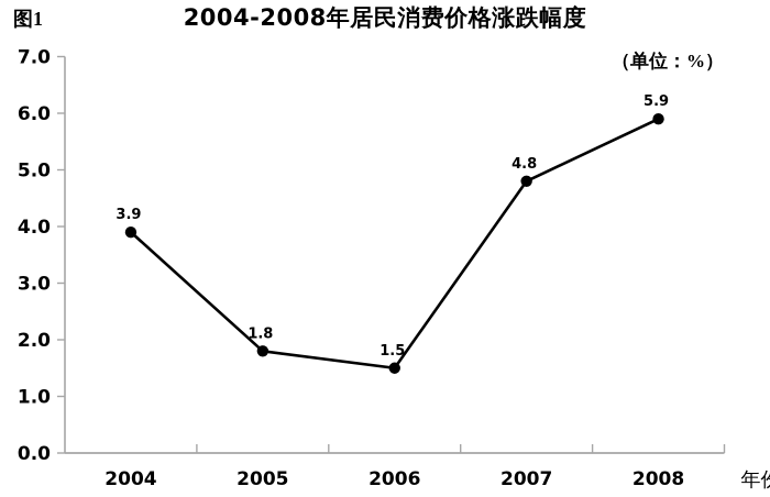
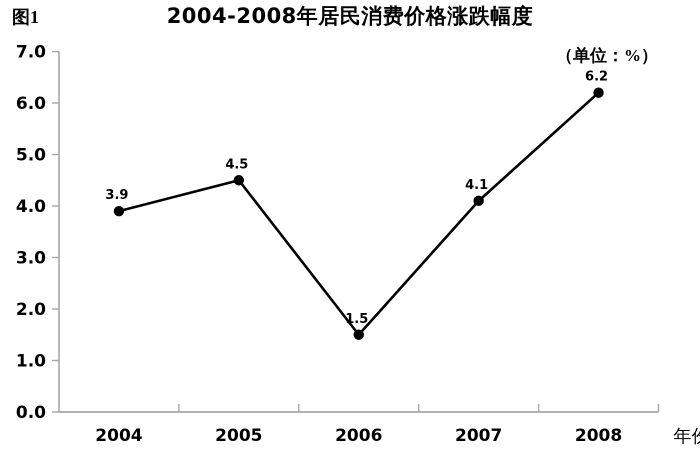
2005: 1.8 -> 4.5
2007: 4.8 -> 4.1
2008: 5.9 -> 6.2
